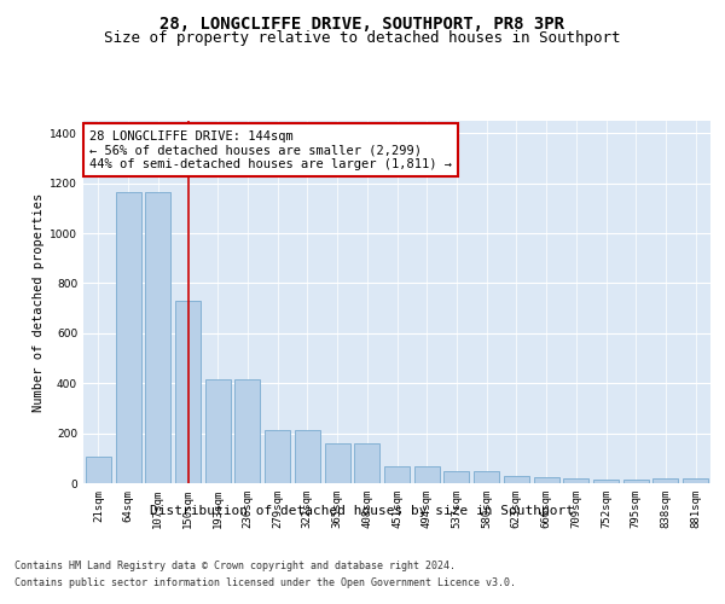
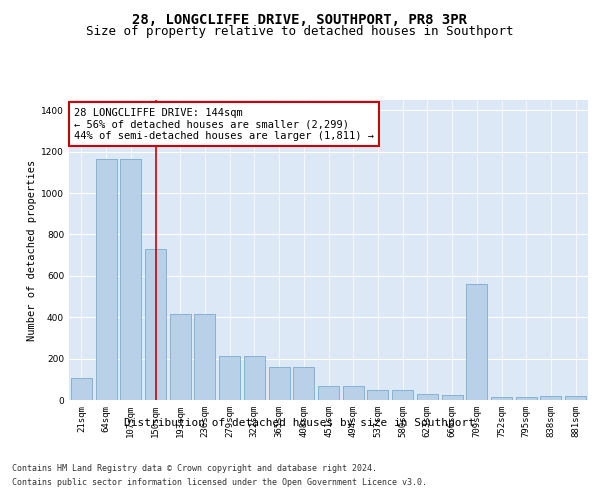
709sqm: 18 -> 560
